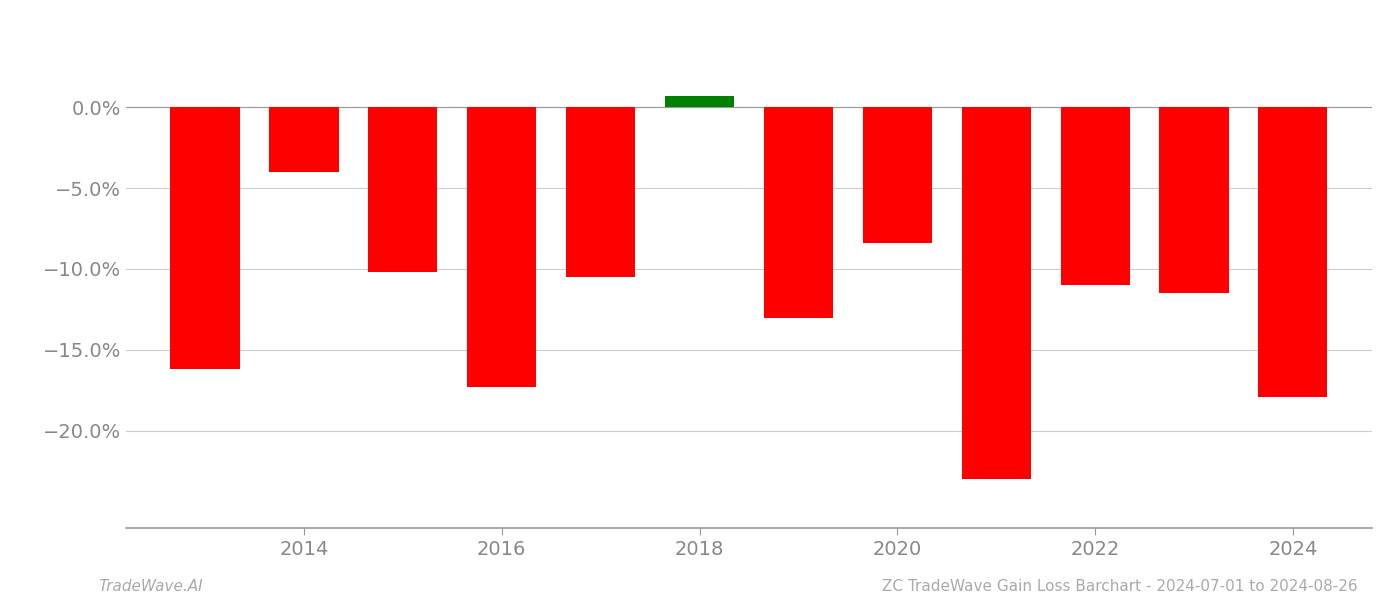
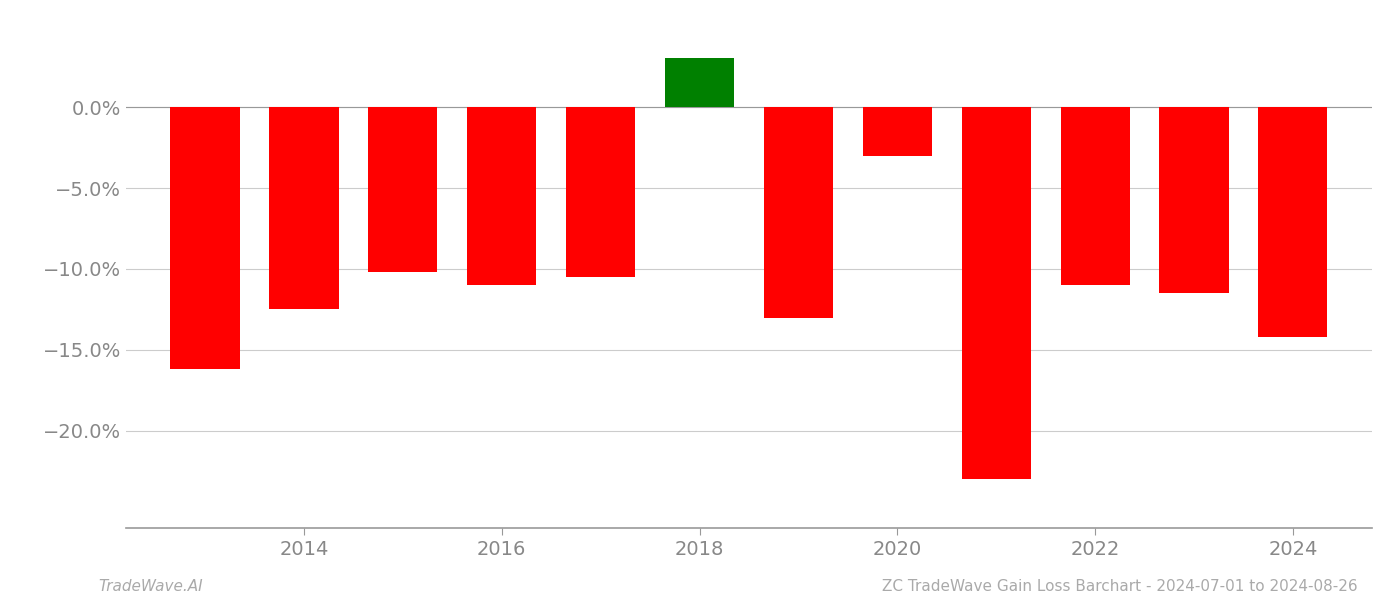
2014: -4.0% -> -12.5%
2016: -17.3% -> -11.0%
2018: 0.7% -> 3.0%
2020: -8.4% -> -3.0%
2024: -17.9% -> -14.2%
